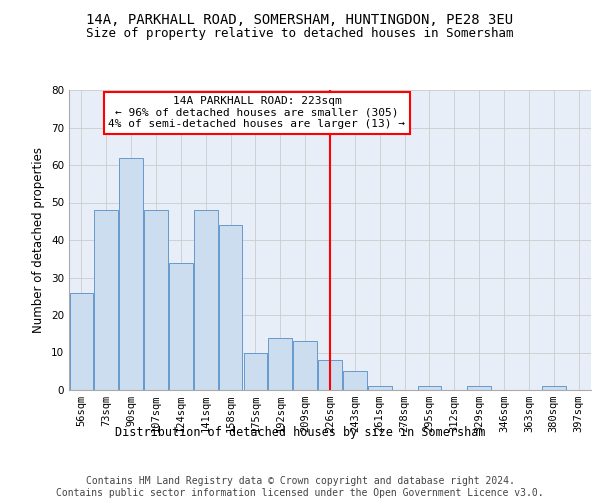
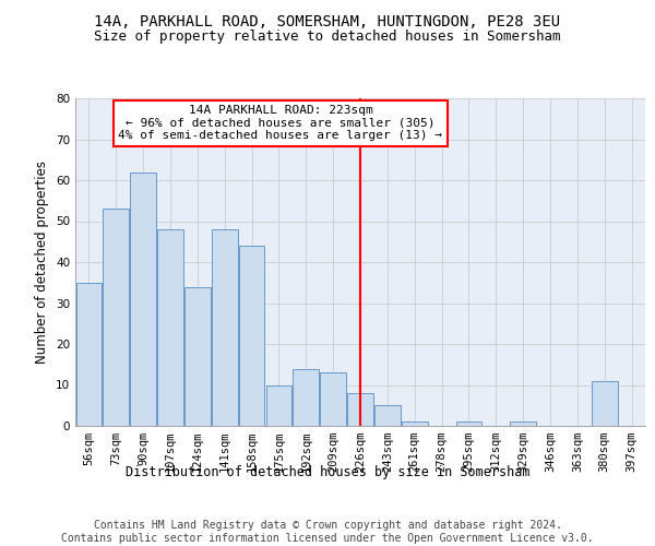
56sqm: 26 -> 35
73sqm: 48 -> 53
380sqm: 1 -> 11
